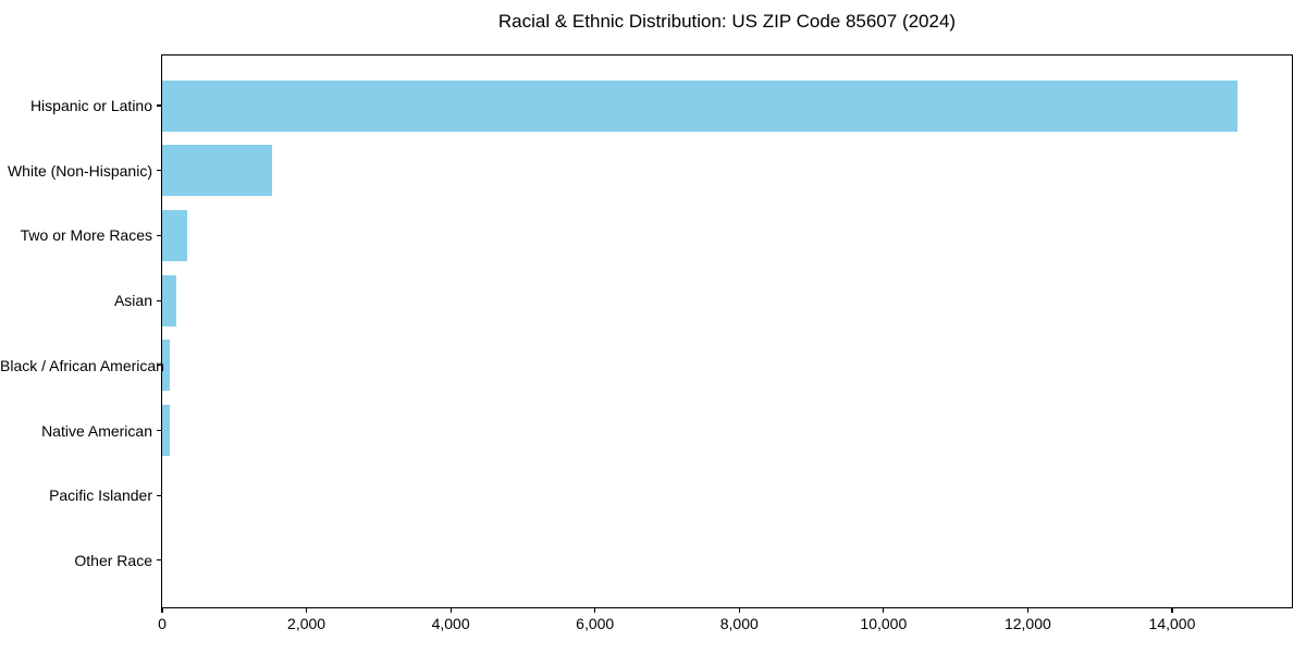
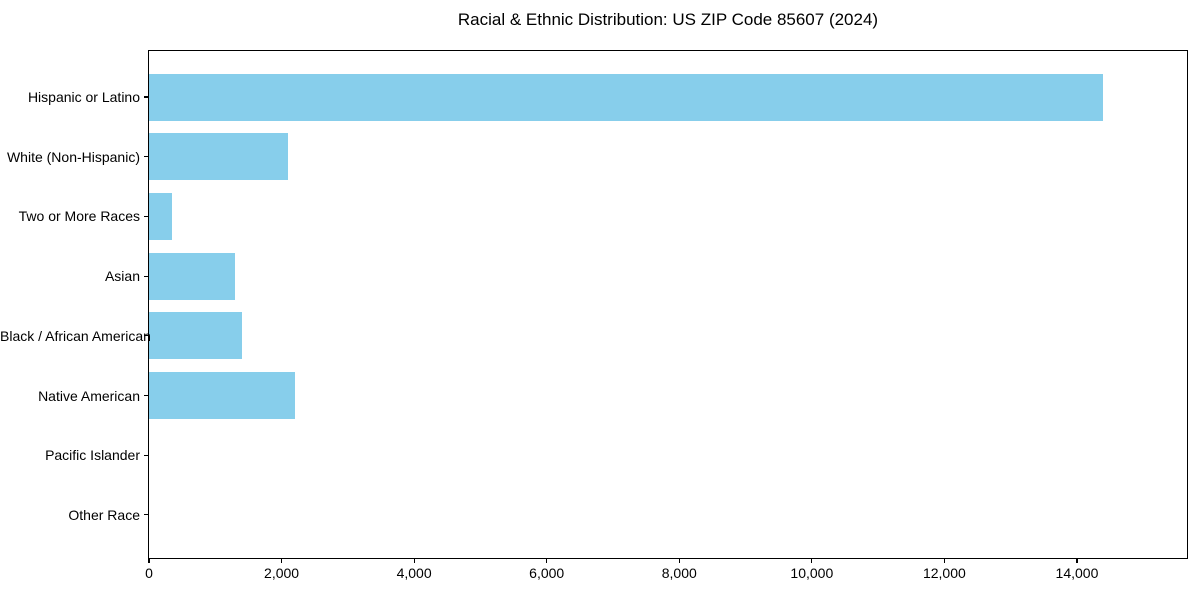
Hispanic or Latino: 14900 -> 14400
White (Non-Hispanic): 1500 -> 2100
Asian: 200 -> 1300
Black / African American: 100 -> 1400
Native American: 100 -> 2200
